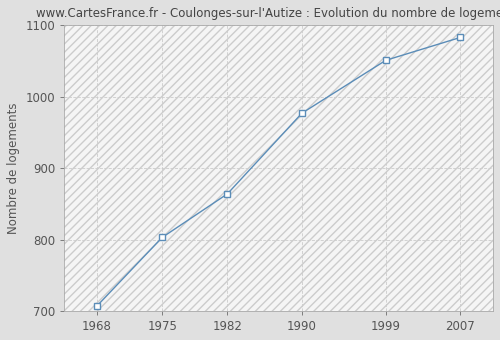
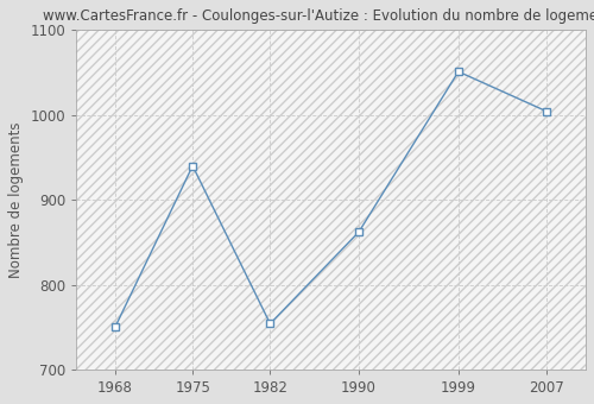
1968: 707 -> 750
1975: 803 -> 940
1982: 864 -> 754
1990: 977 -> 862
2007: 1083 -> 1004
